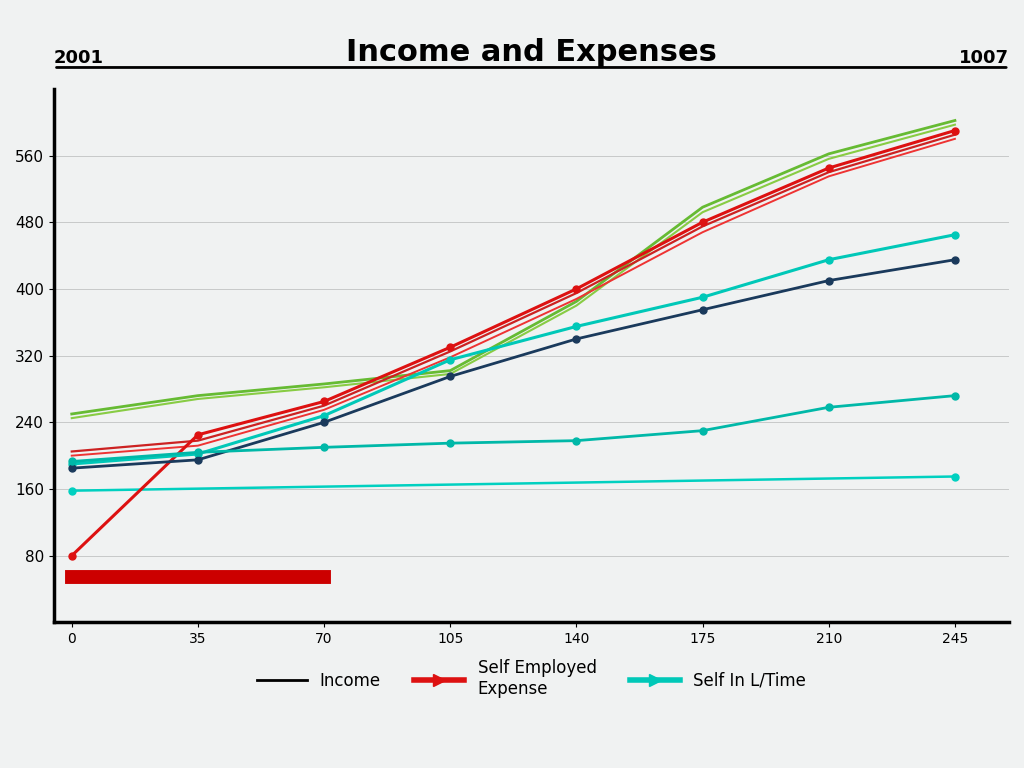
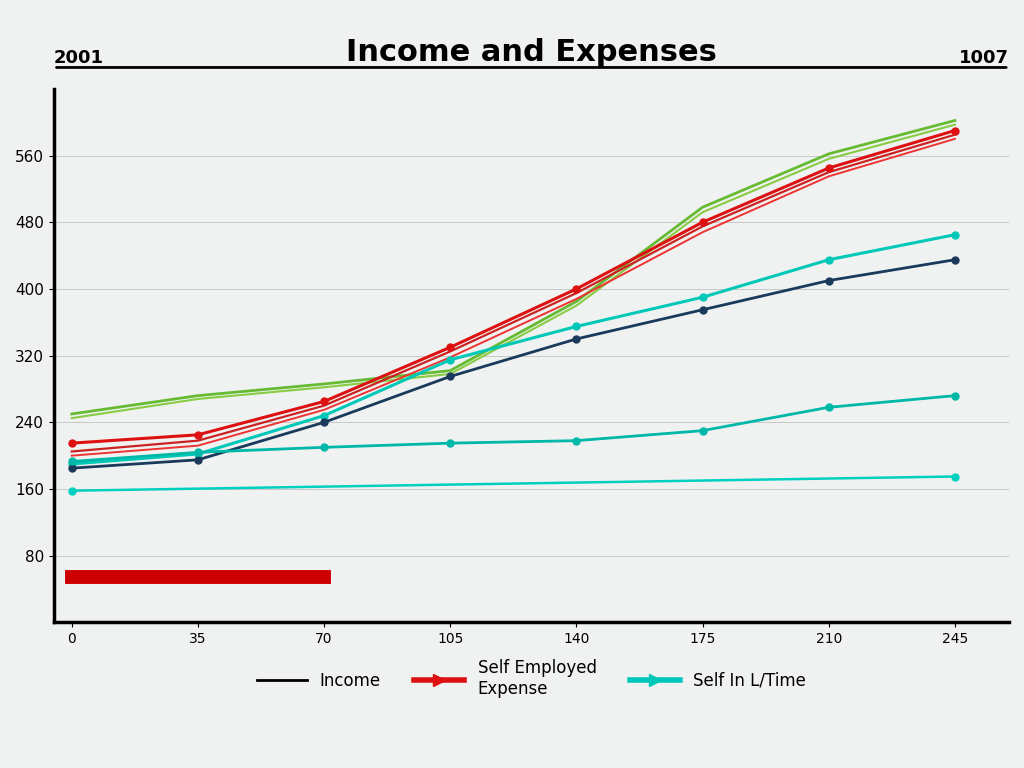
Self Employed Expense/0: 80 -> 215
